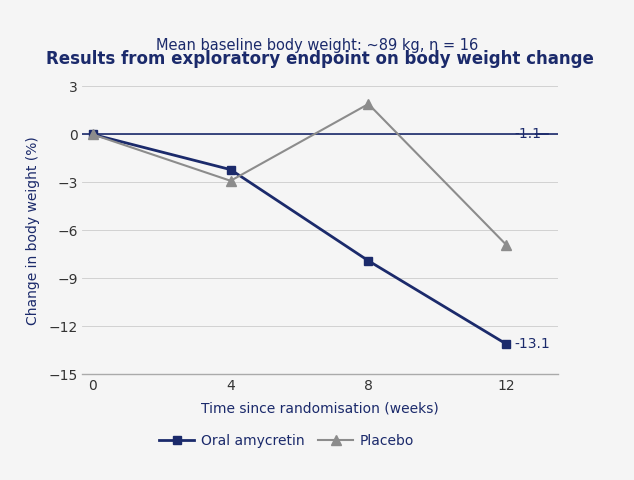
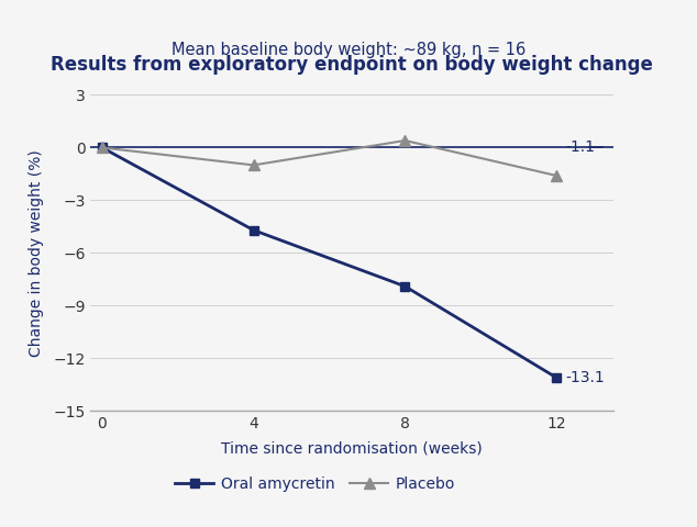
Oral amycretin/4: -2.2 -> -4.7
Placebo/4: -2.9 -> -1.0
Placebo/8: 1.9 -> 0.4
Placebo/12: -6.9 -> -1.6
